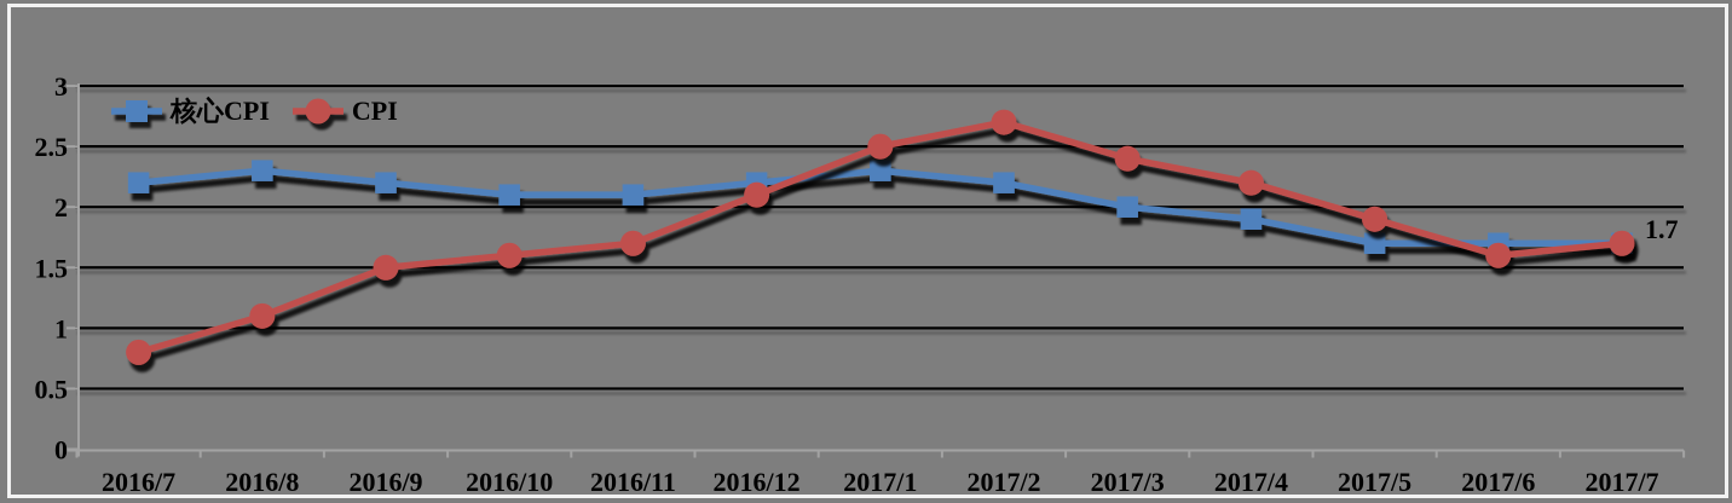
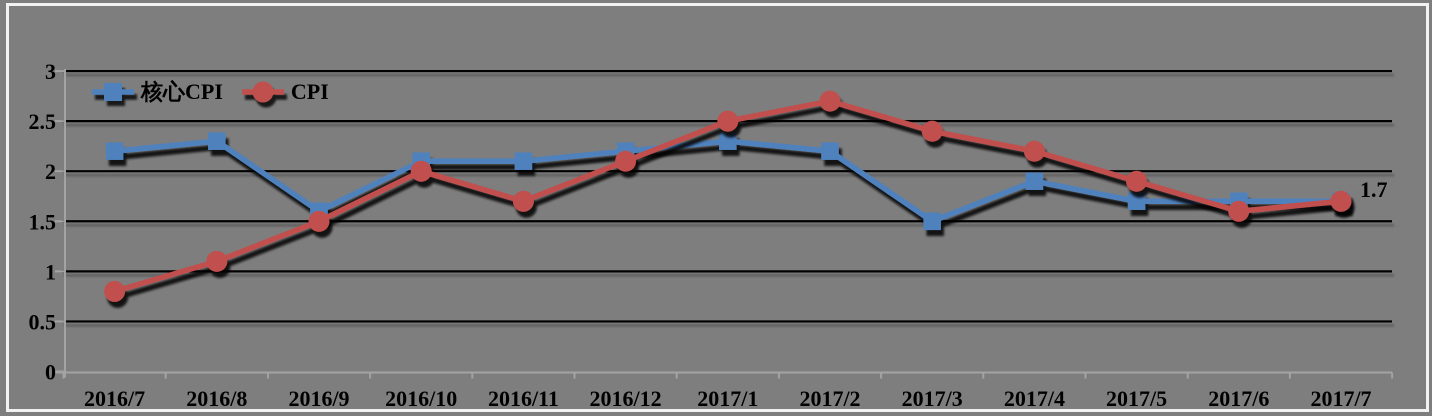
核心CPI/2016/9: 2.2 -> 1.6
CPI/2016/10: 1.6 -> 2.0
核心CPI/2017/3: 2.0 -> 1.5
